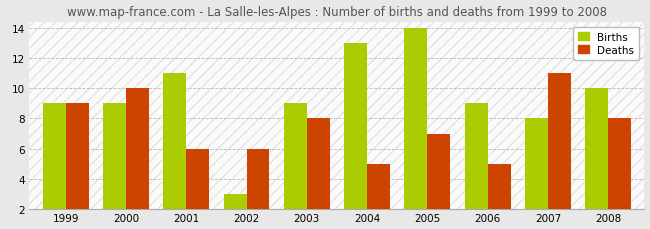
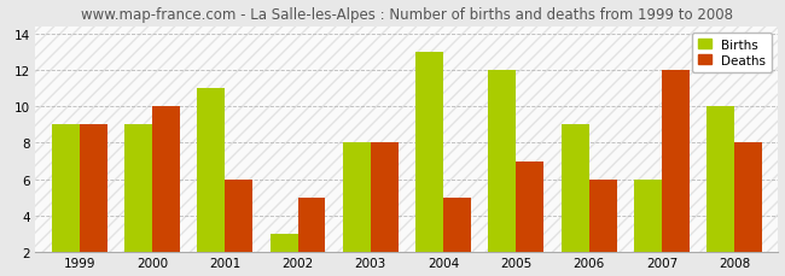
Deaths/2002: 6 -> 5
Births/2003: 9 -> 8
Births/2005: 14 -> 12
Deaths/2006: 5 -> 6
Births/2007: 8 -> 6
Deaths/2007: 11 -> 12
